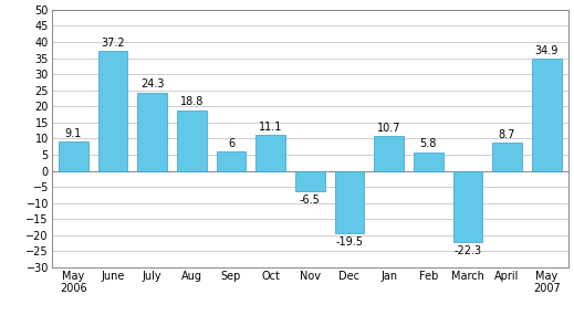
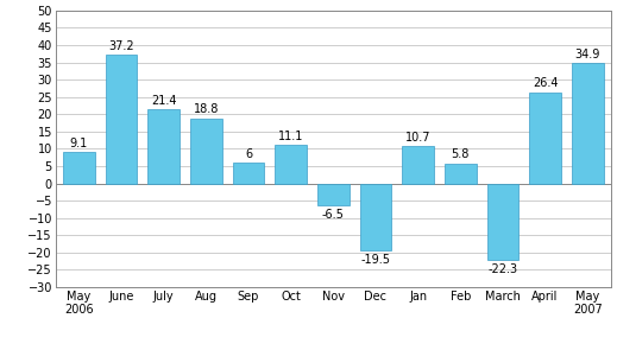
July: 24.3 -> 21.4
April: 8.7 -> 26.4
